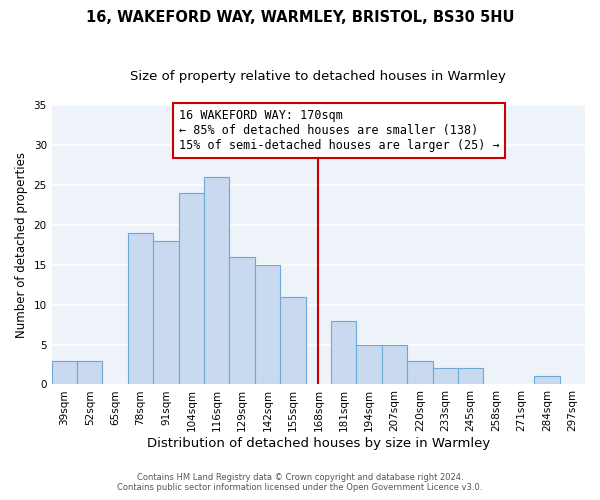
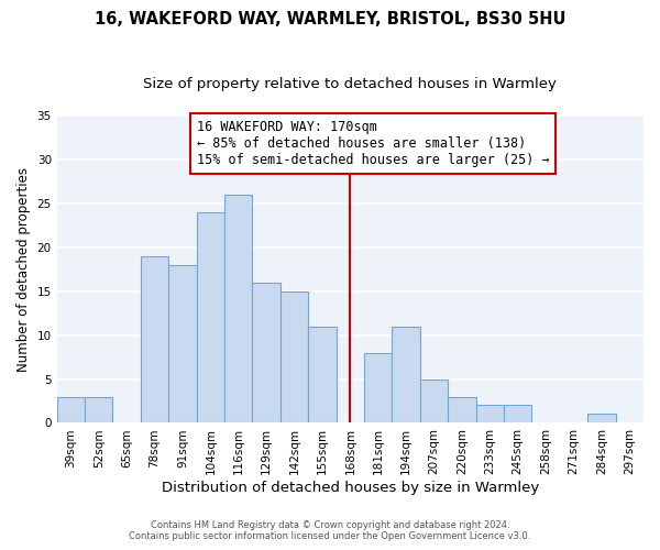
194sqm: 5 -> 11
